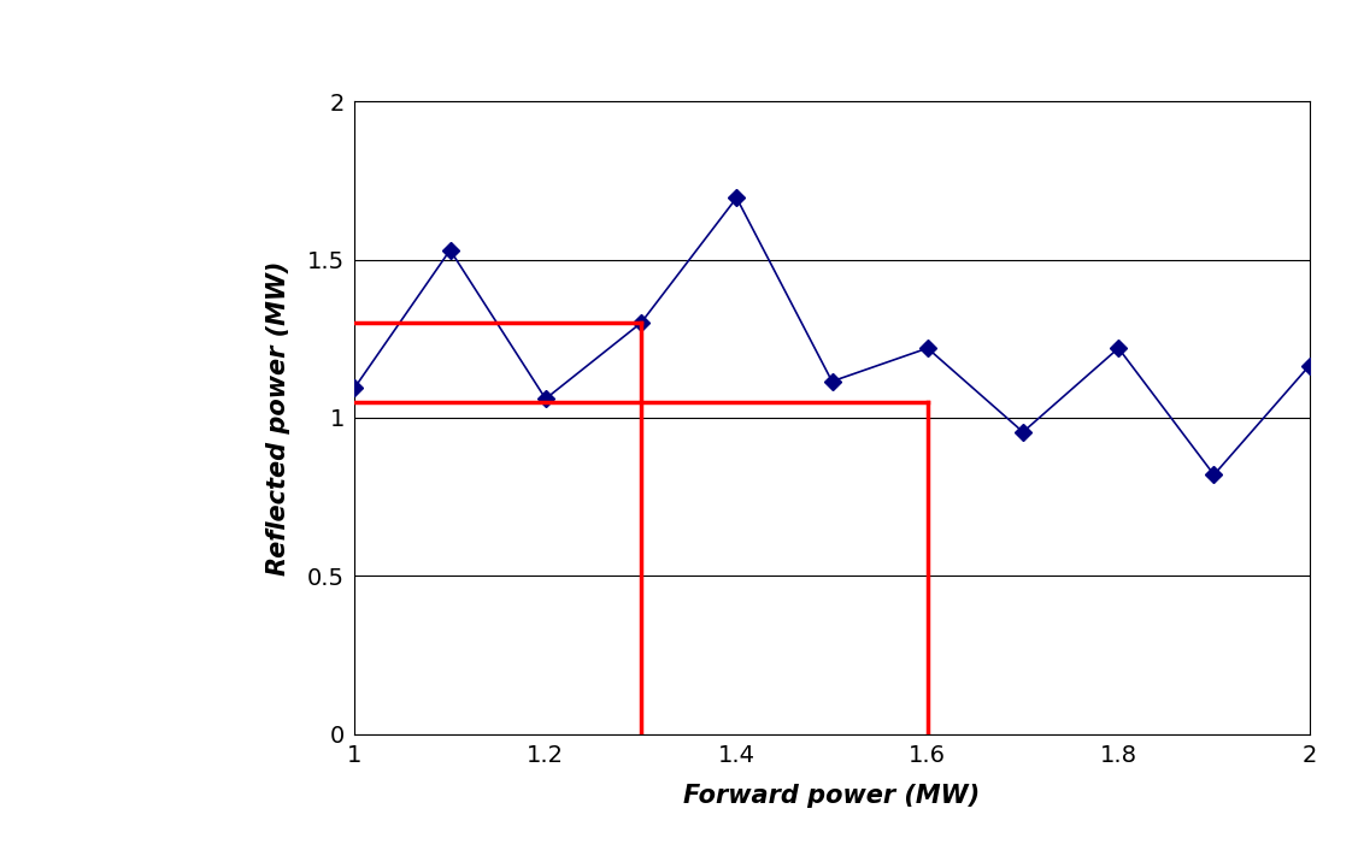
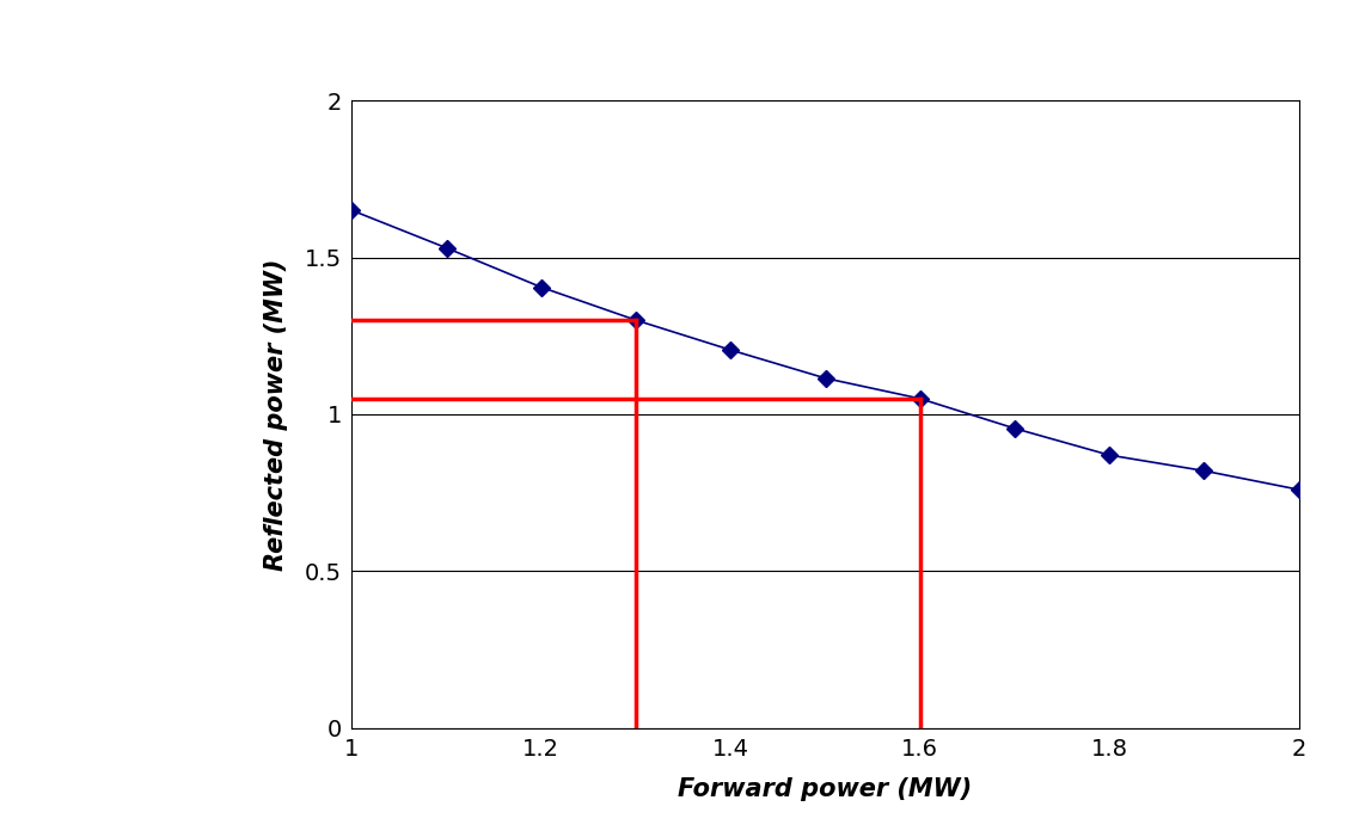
1: 1.095 -> 1.650
1.2: 1.060 -> 1.405
1.4: 1.695 -> 1.205
1.6: 1.220 -> 1.050
1.8: 1.220 -> 0.870
2: 1.165 -> 0.760
